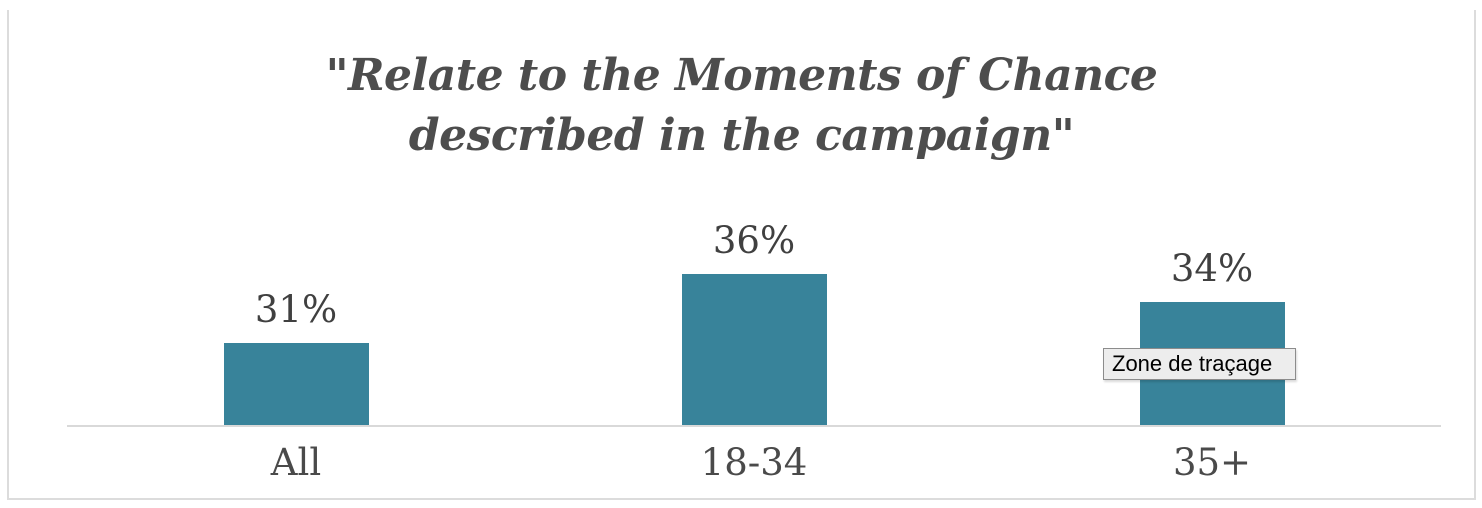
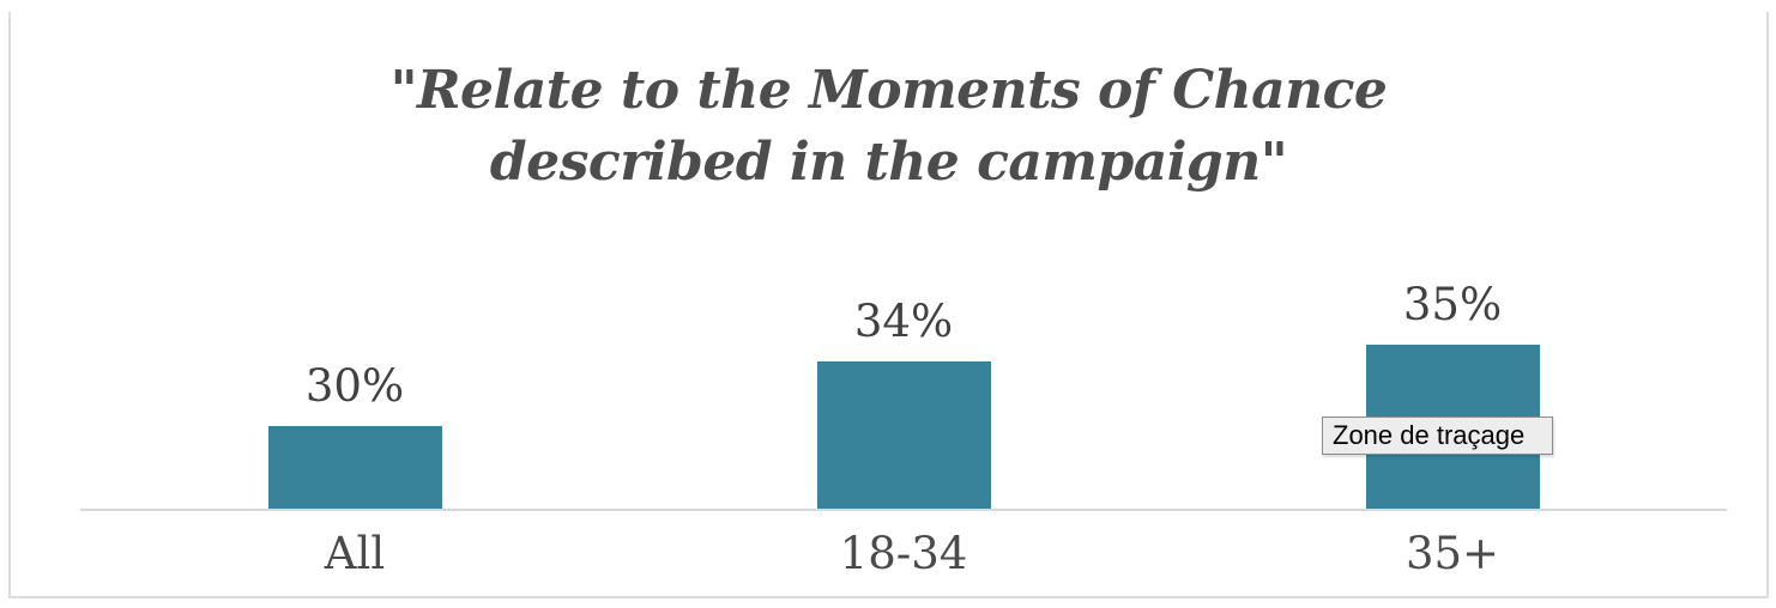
All: 31% -> 30%
18-34: 36% -> 34%
35+: 34% -> 35%
